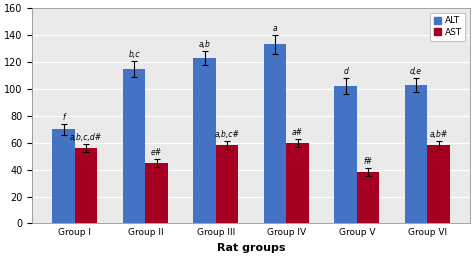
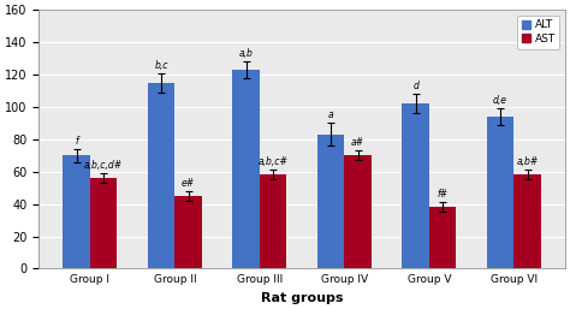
ALT/Group IV: 133 -> 83
AST/Group IV: 60 -> 70
ALT/Group VI: 103 -> 94
